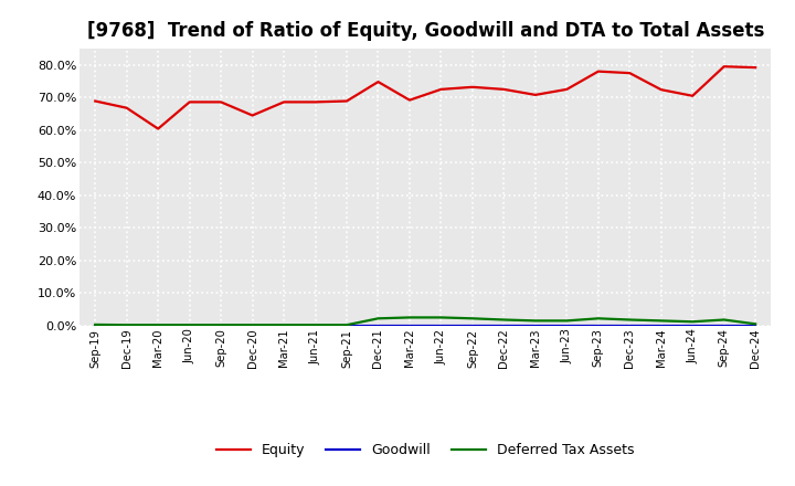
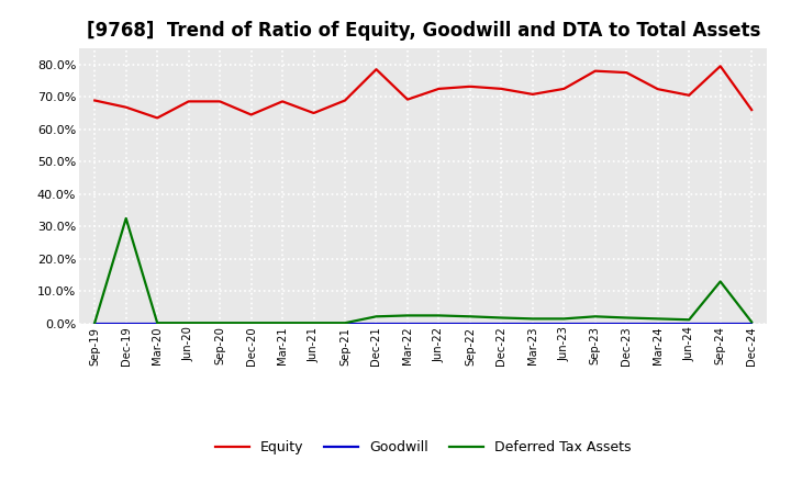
Deferred Tax Assets/Dec-19: 0.2% -> 32.5%
Equity/Mar-20: 60.4% -> 63.5%
Equity/Jun-21: 68.6% -> 65.0%
Equity/Dec-21: 74.8% -> 78.5%
Deferred Tax Assets/Sep-24: 1.8% -> 13.0%
Equity/Dec-24: 79.2% -> 66.0%
